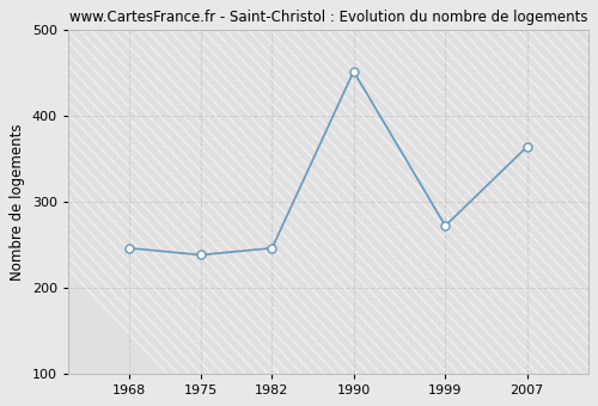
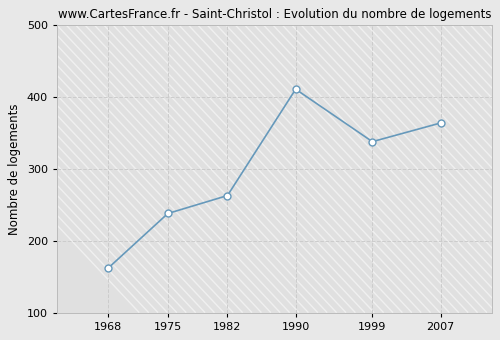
1968: 246 -> 162
1982: 246 -> 263
1990: 452 -> 411
1999: 272 -> 338
